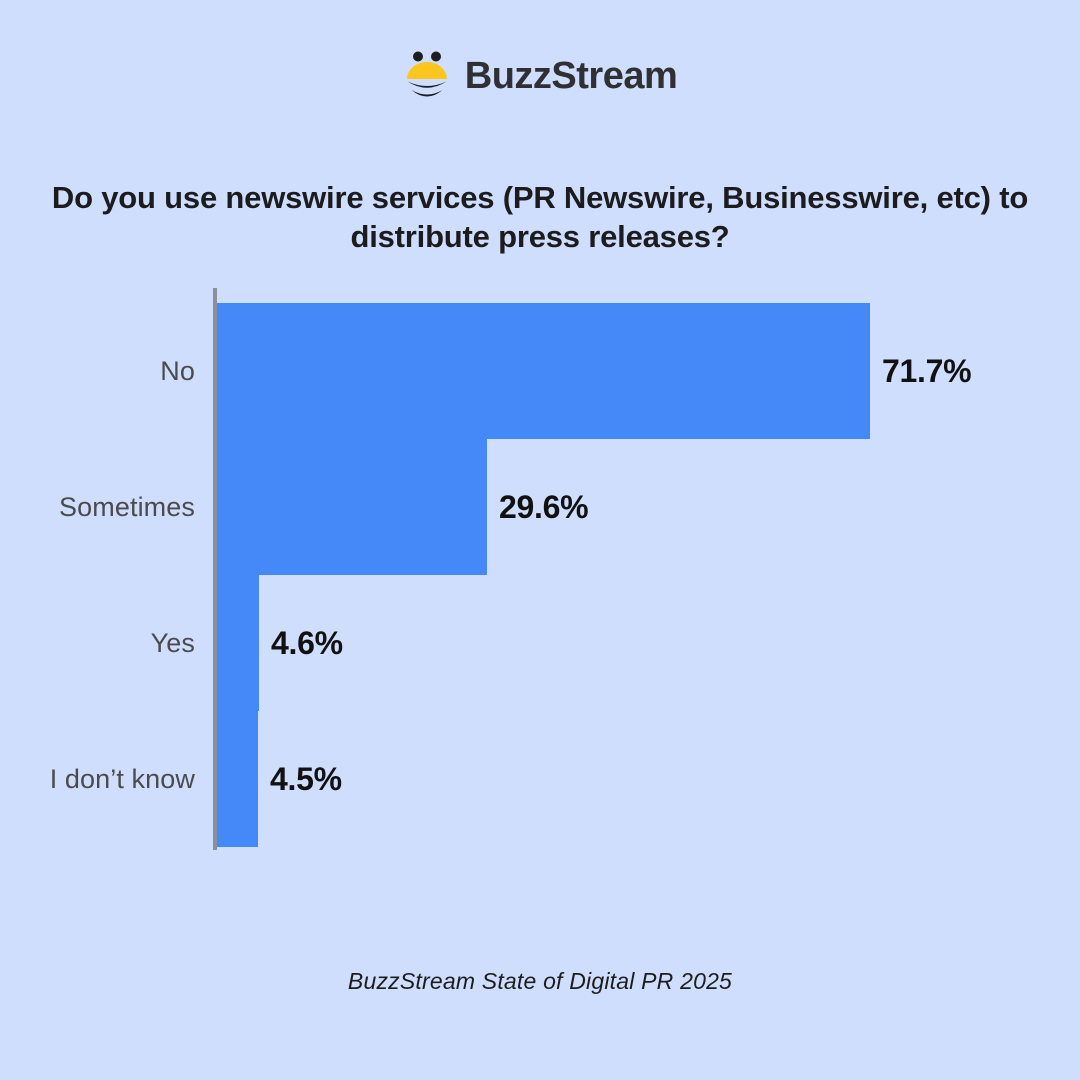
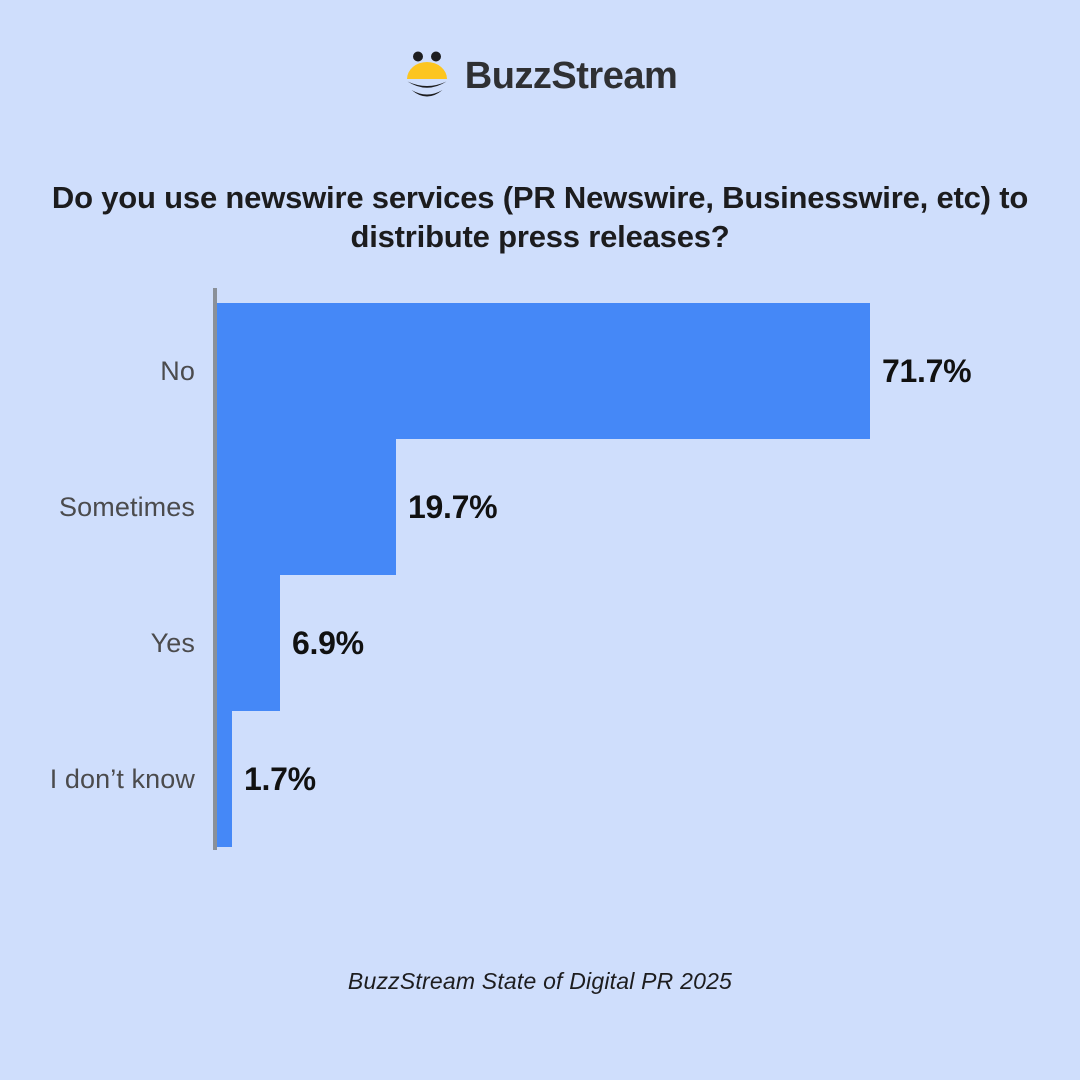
Sometimes: 29.6% -> 19.7%
Yes: 4.6% -> 6.9%
I don’t know: 4.5% -> 1.7%
